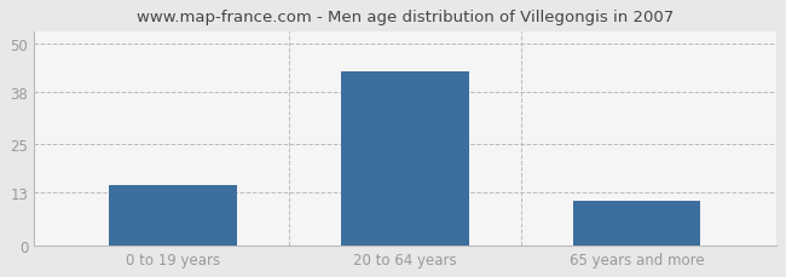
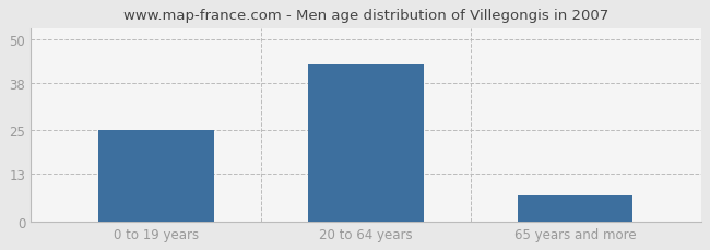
0 to 19 years: 15 -> 25
65 years and more: 11 -> 7
